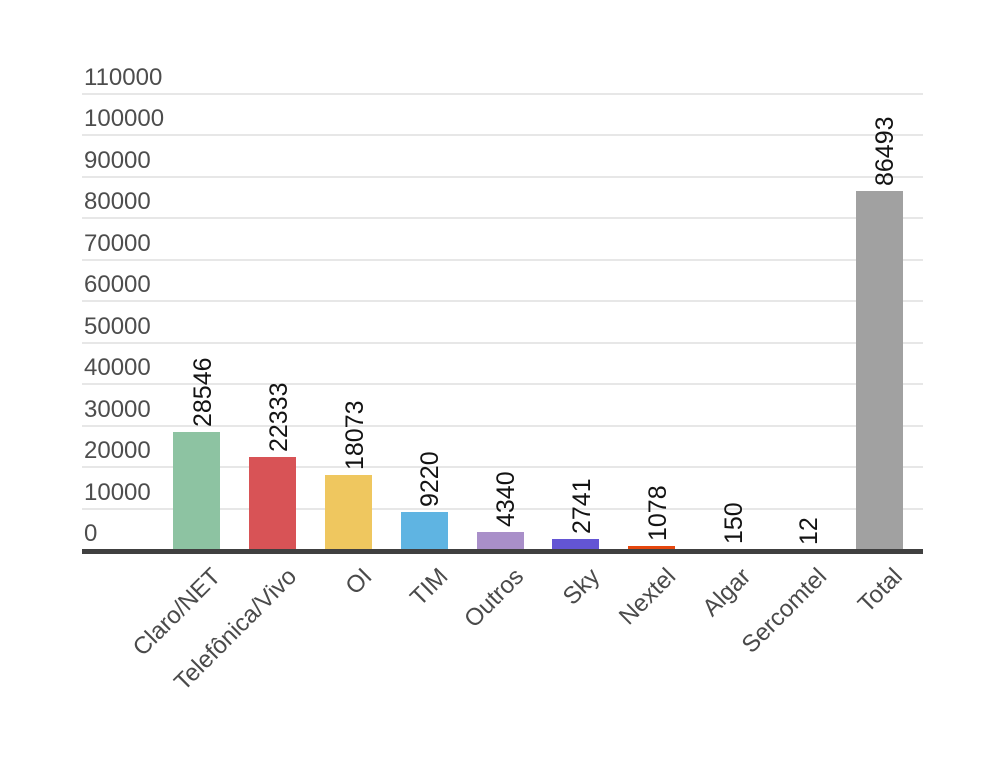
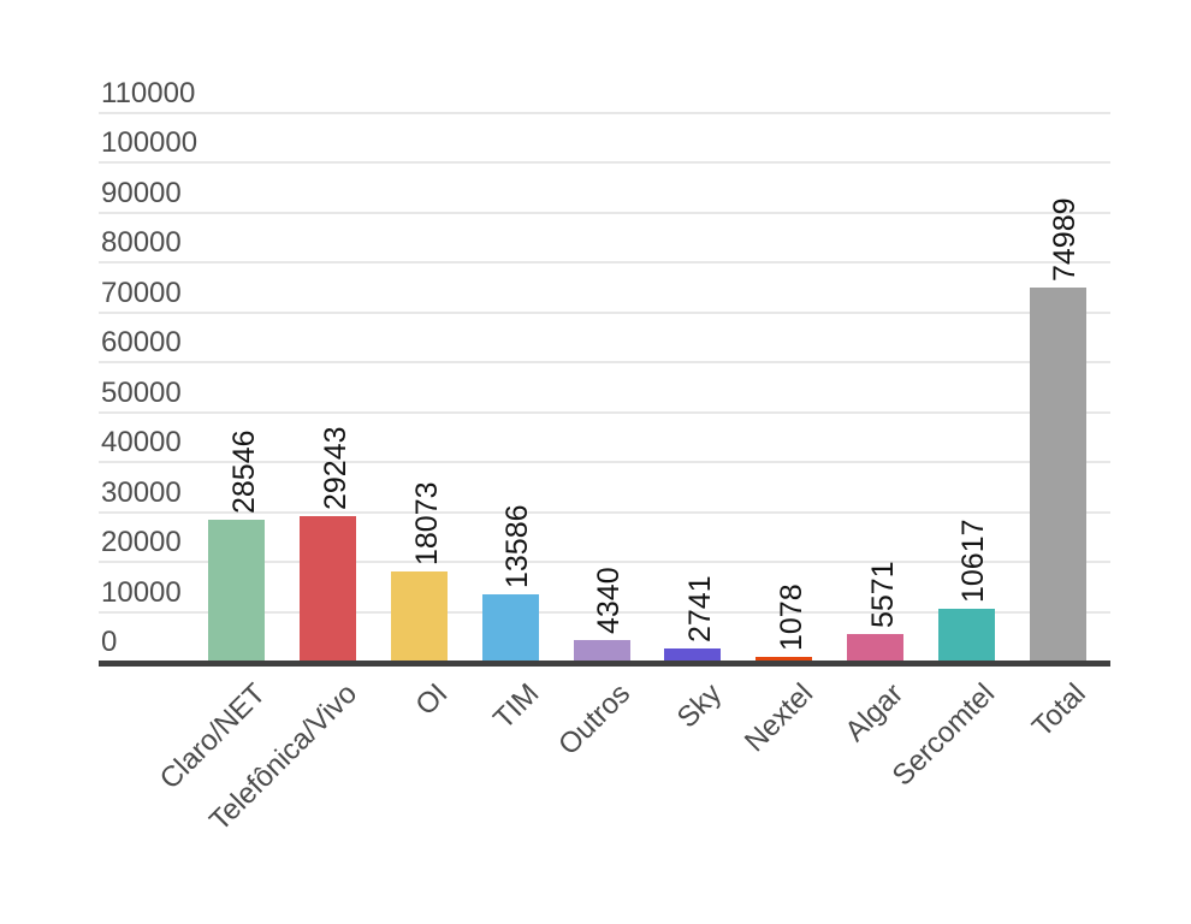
Telefônica/Vivo: 22333 -> 29243
TIM: 9220 -> 13586
Algar: 150 -> 5571
Sercomtel: 12 -> 10617
Total: 86493 -> 74989
